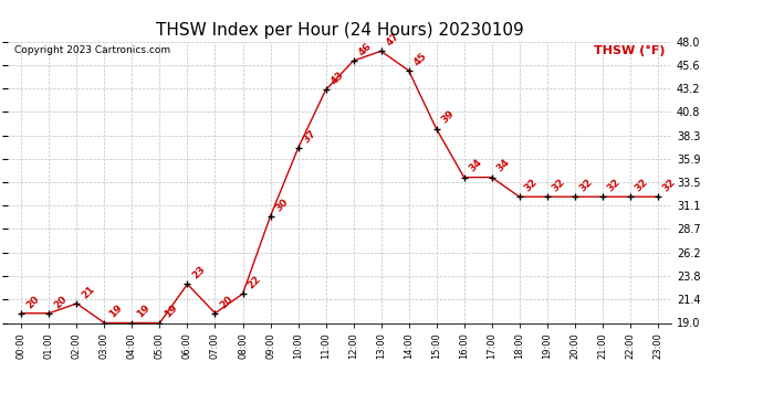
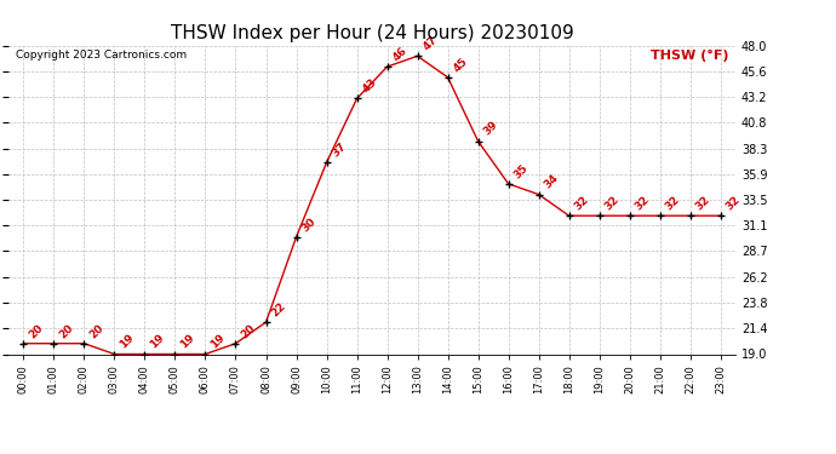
02:00: 21 -> 20
06:00: 23 -> 19
16:00: 34 -> 35
